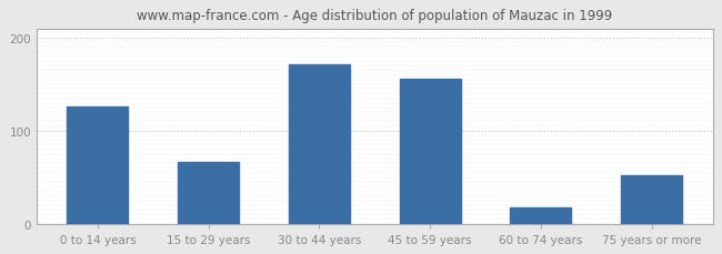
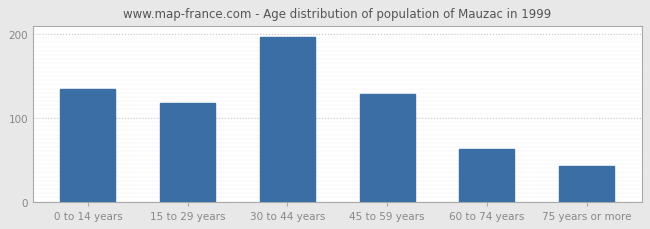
0 to 14 years: 126 -> 135
15 to 29 years: 66 -> 118
30 to 44 years: 172 -> 197
45 to 59 years: 156 -> 128
60 to 74 years: 18 -> 63
75 years or more: 52 -> 43
